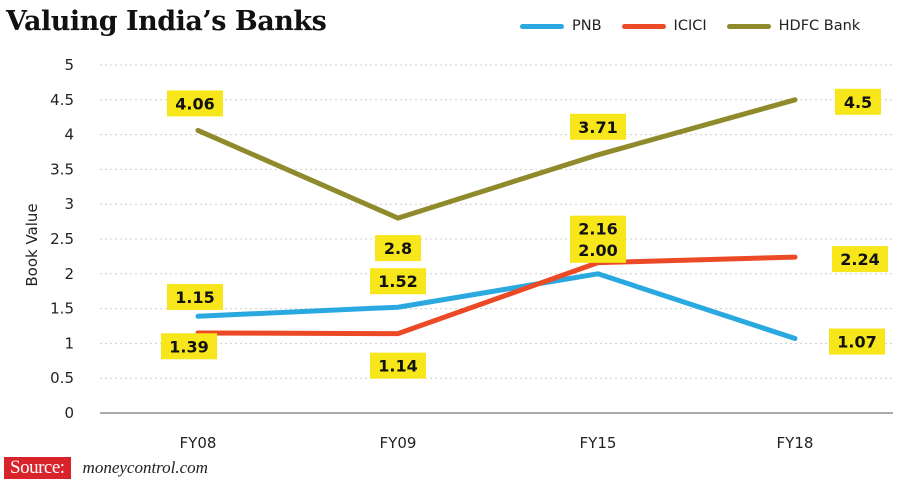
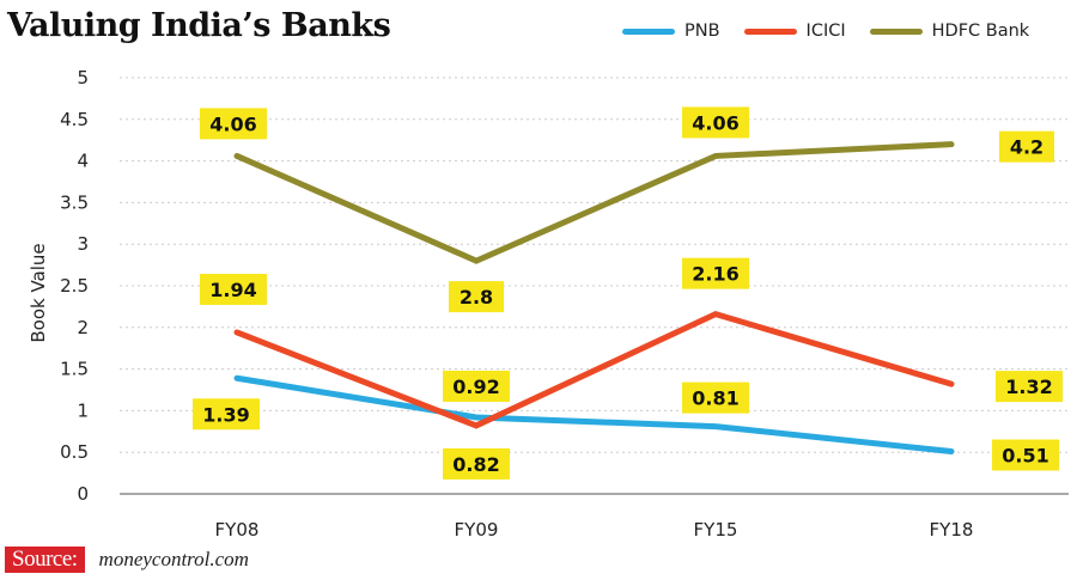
ICICI/FY08: 1.15 -> 1.94
PNB/FY09: 1.52 -> 0.92
ICICI/FY09: 1.14 -> 0.82
PNB/FY15: 2.00 -> 0.81
HDFC Bank/FY15: 3.71 -> 4.06
PNB/FY18: 1.07 -> 0.51
ICICI/FY18: 2.24 -> 1.32
HDFC Bank/FY18: 4.5 -> 4.2
